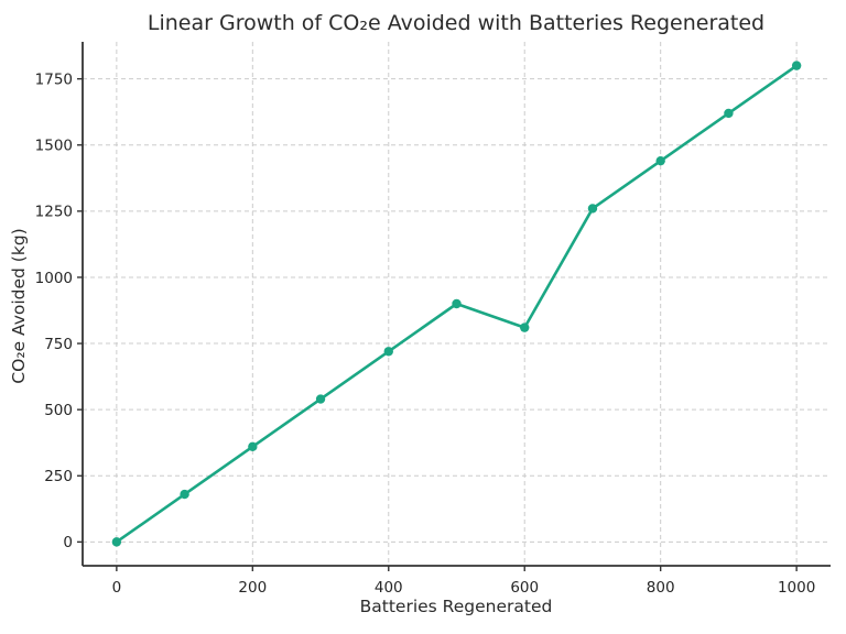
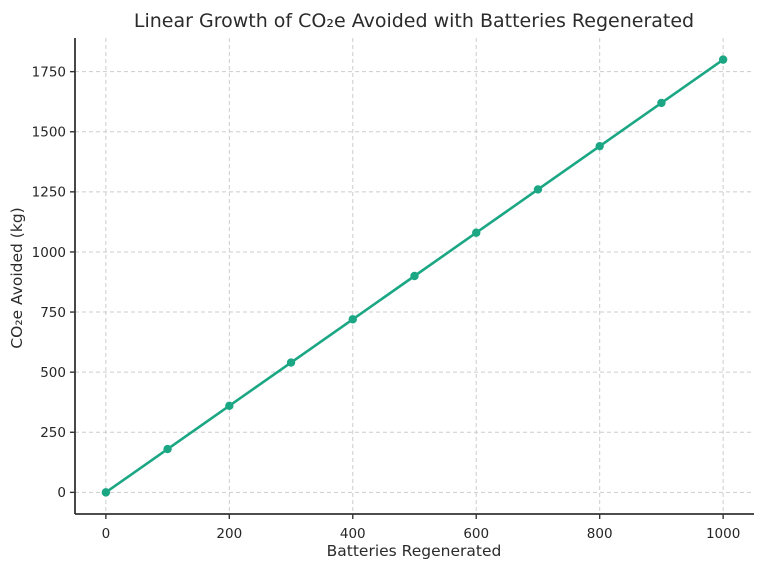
600: 810 -> 1080
